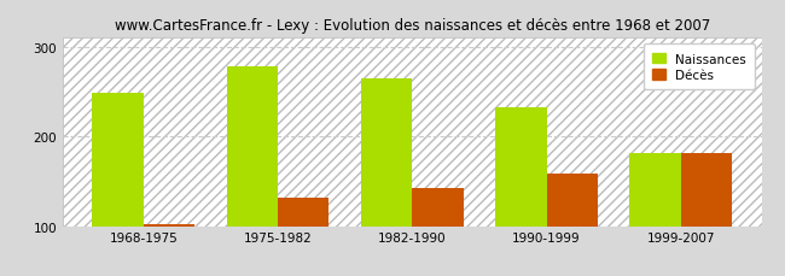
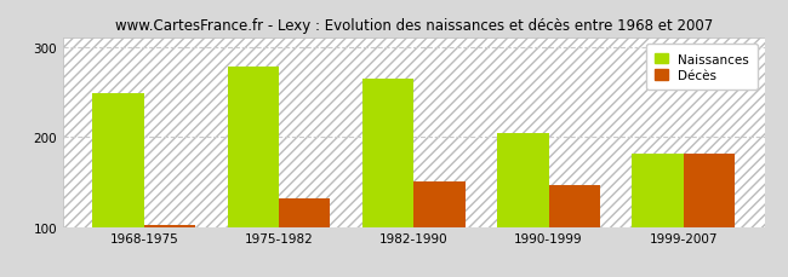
Décès/1982-1990: 142 -> 150
Naissances/1990-1999: 232 -> 204
Décès/1990-1999: 158 -> 146
